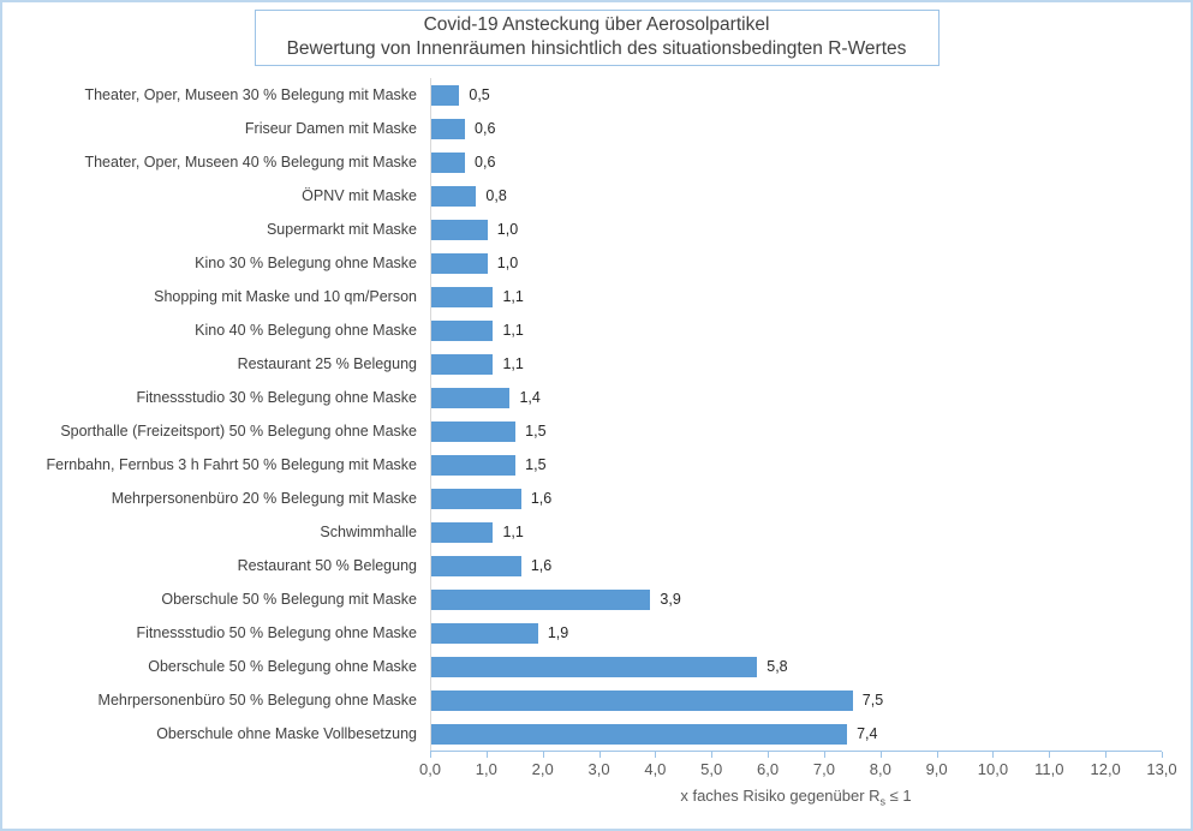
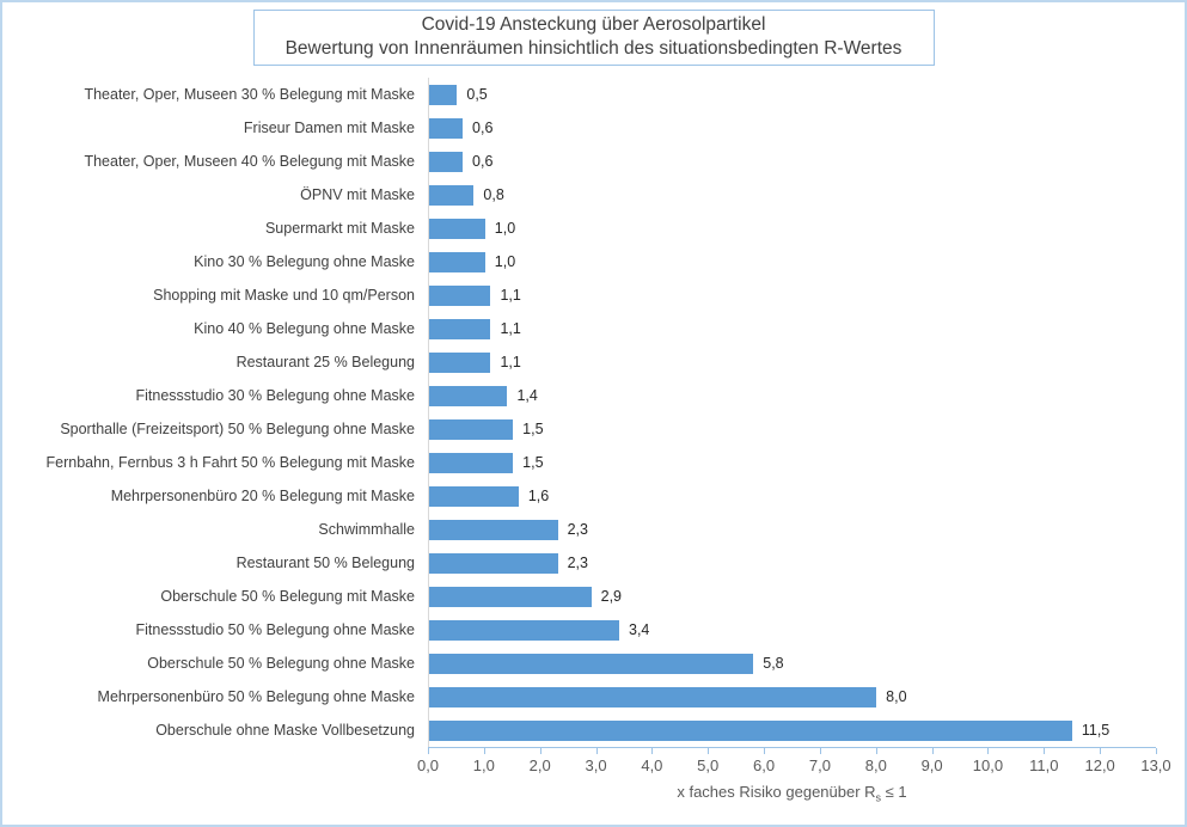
Schwimmhalle: 1,1 -> 2,3
Restaurant 50 % Belegung: 1,6 -> 2,3
Oberschule 50 % Belegung mit Maske: 3,9 -> 2,9
Fitnessstudio 50 % Belegung ohne Maske: 1,9 -> 3,4
Mehrpersonenbüro 50 % Belegung ohne Maske: 7,5 -> 8,0
Oberschule ohne Maske Vollbesetzung: 7,4 -> 11,5
